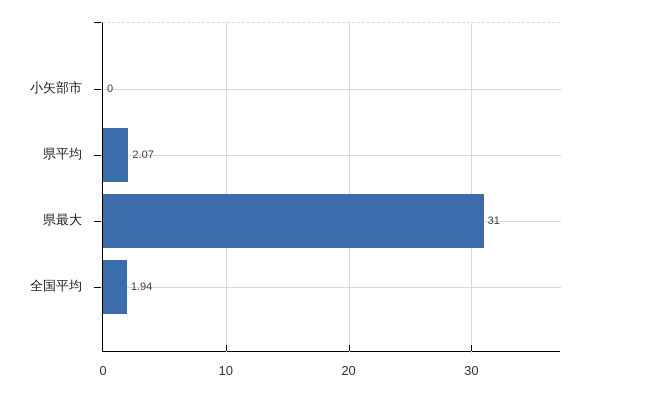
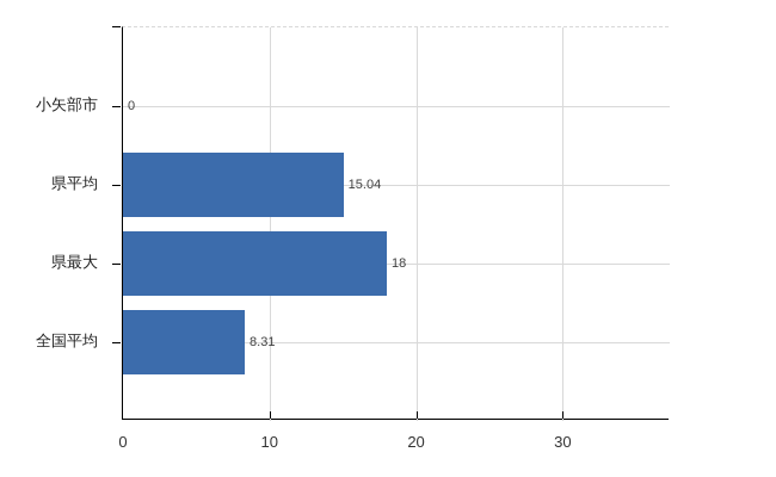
県平均: 2.07 -> 15.04
県最大: 31 -> 18
全国平均: 1.94 -> 8.31
